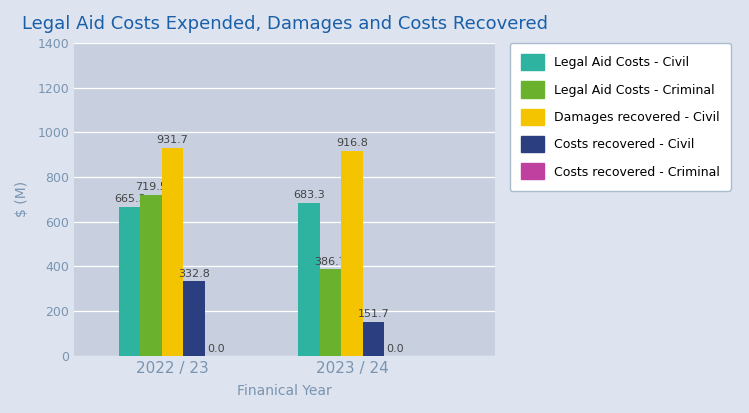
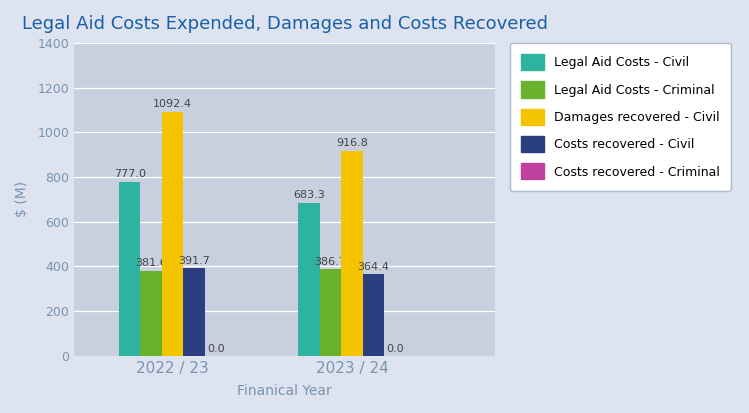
Legal Aid Costs - Civil/2022 / 23: 665.3 -> 777.0
Legal Aid Costs - Criminal/2022 / 23: 719.5 -> 381.6
Damages recovered - Civil/2022 / 23: 931.7 -> 1092.4
Costs recovered - Civil/2022 / 23: 332.8 -> 391.7
Costs recovered - Civil/2023 / 24: 151.7 -> 364.4
